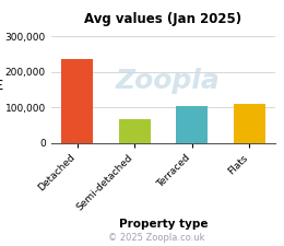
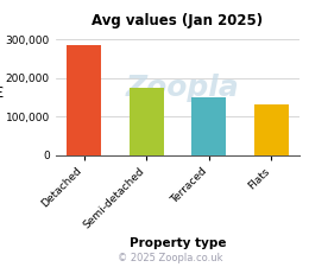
Detached: 235,000 -> 285,000
Semi-detached: 65,000 -> 175,000
Terraced: 105,000 -> 150,000
Flats: 110,000 -> 130,000
